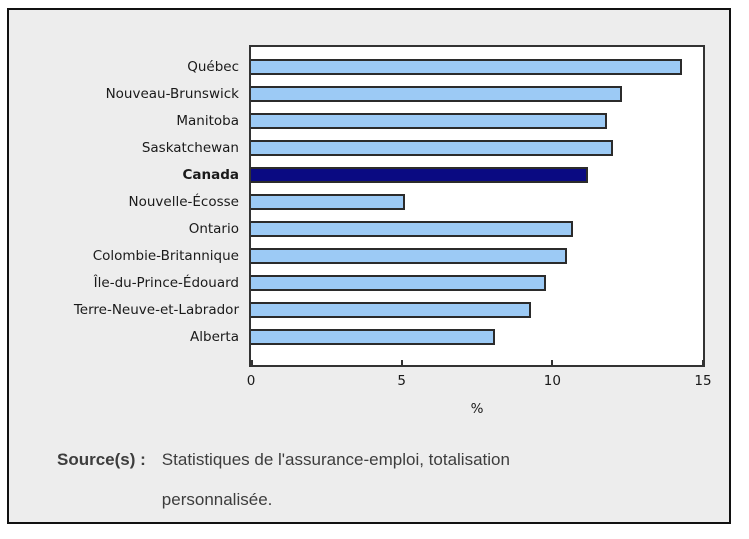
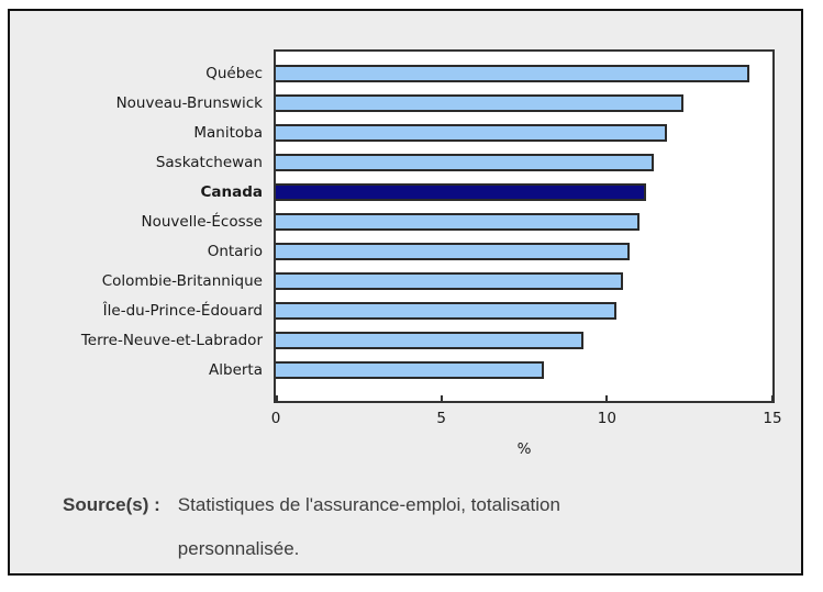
Saskatchewan: 12.0 -> 11.4
Nouvelle-Écosse: 5.1 -> 11.0
Île-du-Prince-Édouard: 9.8 -> 10.3
